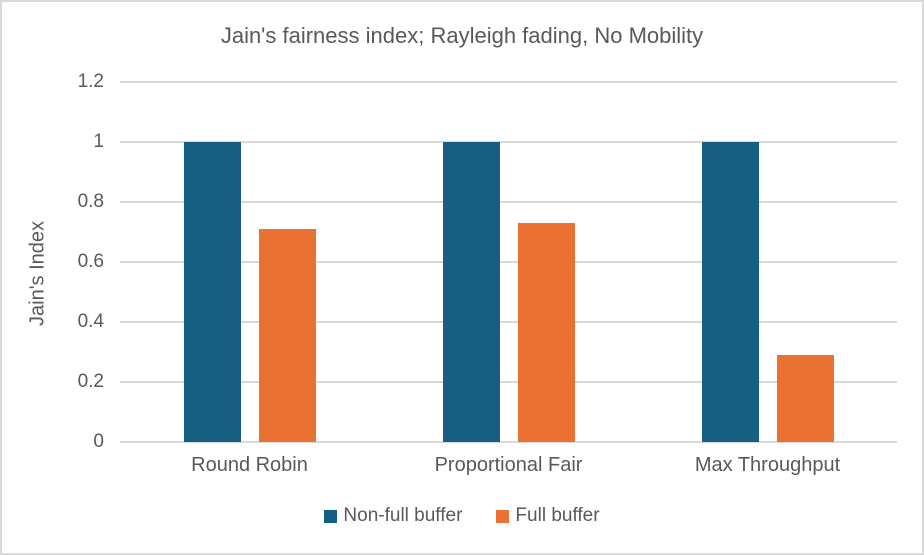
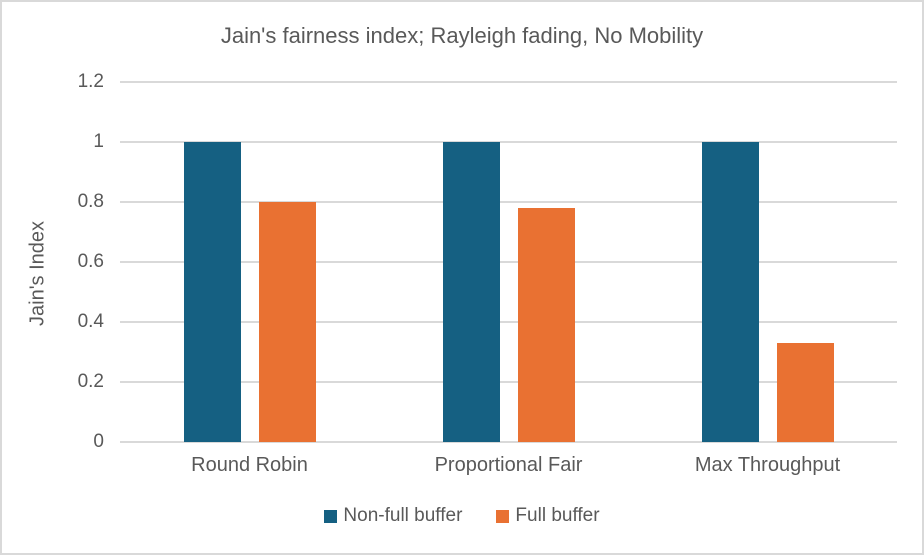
Full buffer/Round Robin: 0.71 -> 0.80
Full buffer/Proportional Fair: 0.73 -> 0.78
Full buffer/Max Throughput: 0.29 -> 0.33
